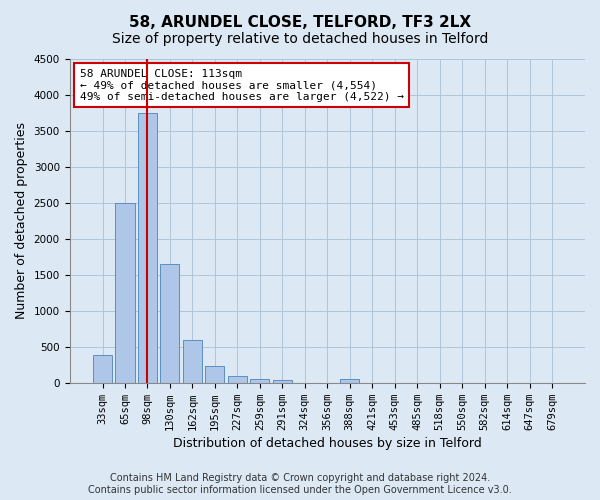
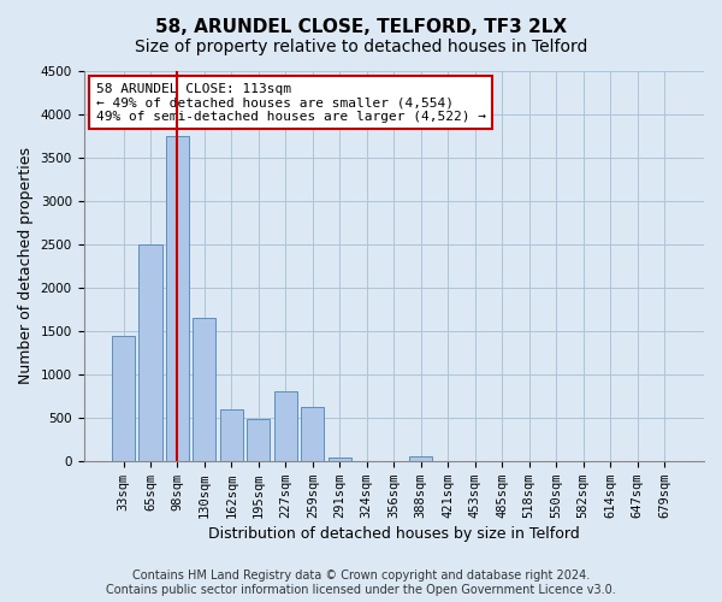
33sqm: 380 -> 1440
195sqm: 240 -> 480
227sqm: 100 -> 800
259sqm: 60 -> 620
